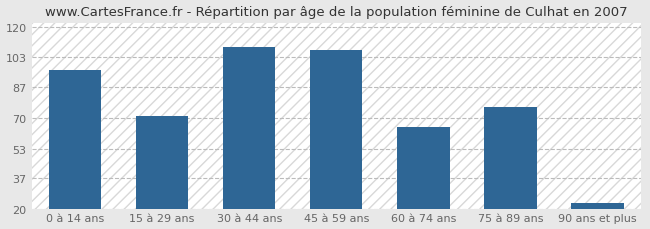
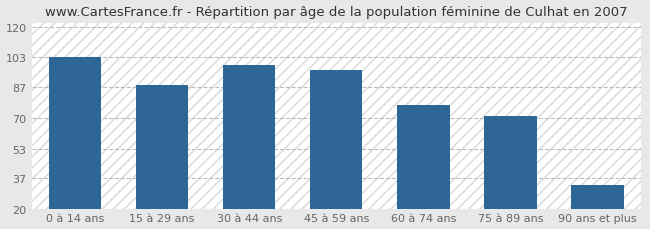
0 à 14 ans: 96 -> 103
15 à 29 ans: 71 -> 88
30 à 44 ans: 109 -> 99
45 à 59 ans: 107 -> 96
60 à 74 ans: 65 -> 77
75 à 89 ans: 76 -> 71
90 ans et plus: 23 -> 33
